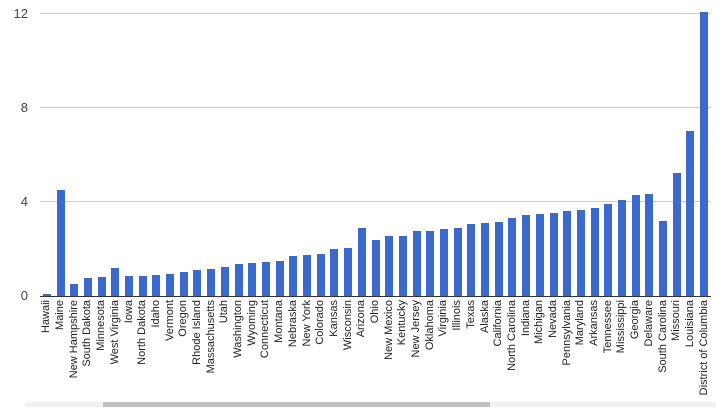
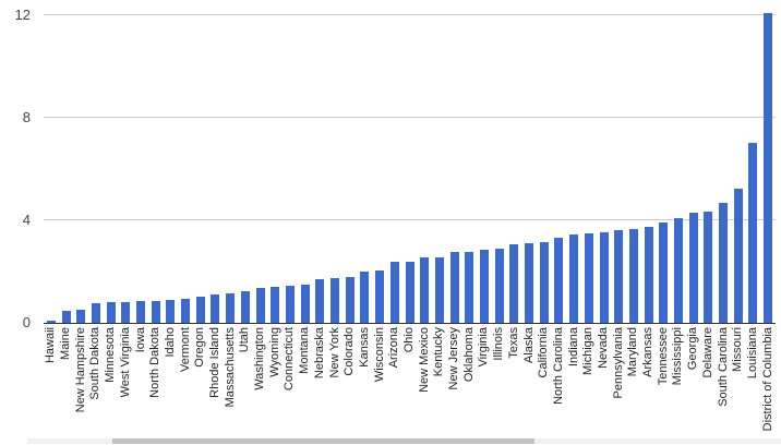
Maine: 4.5 -> 0.5
West Virginia: 1.2 -> 0.8
Arizona: 2.9 -> 2.4
South Carolina: 3.2 -> 4.7
